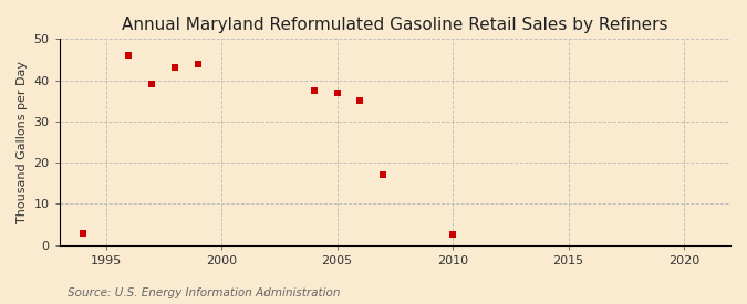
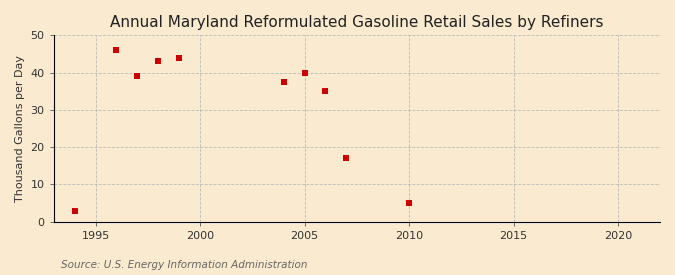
2005: 37.0 -> 40.0
2010: 2.5 -> 5.0
